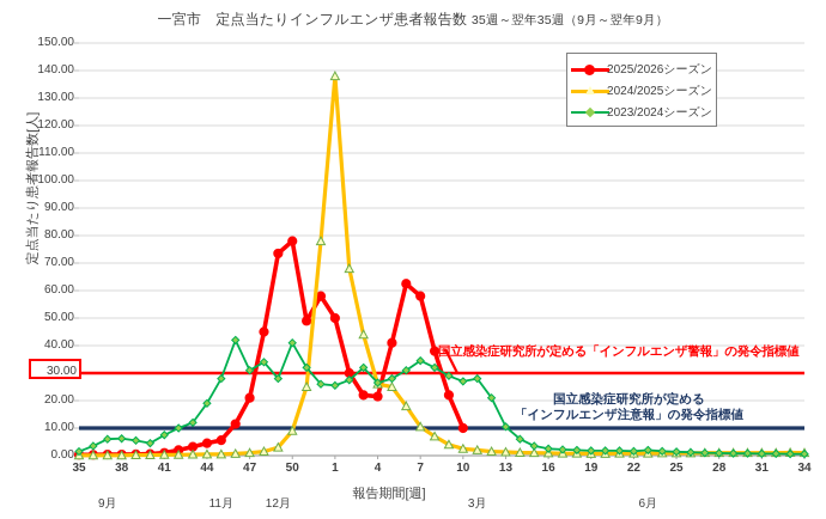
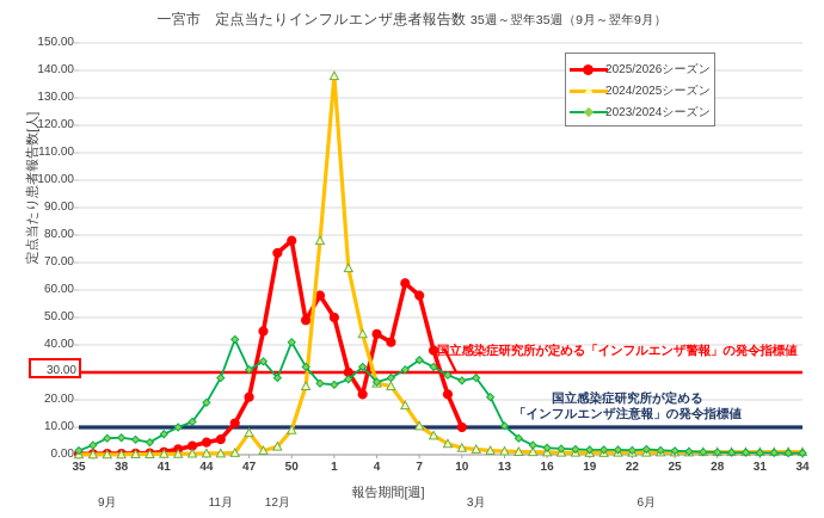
2024/2025シーズン/47: 1 -> 8
2025/2026シーズン/4: 22 -> 44
